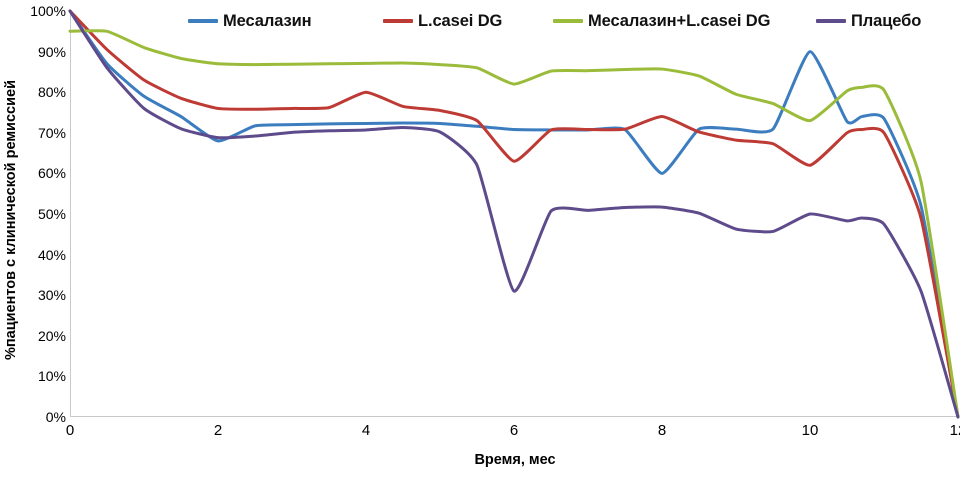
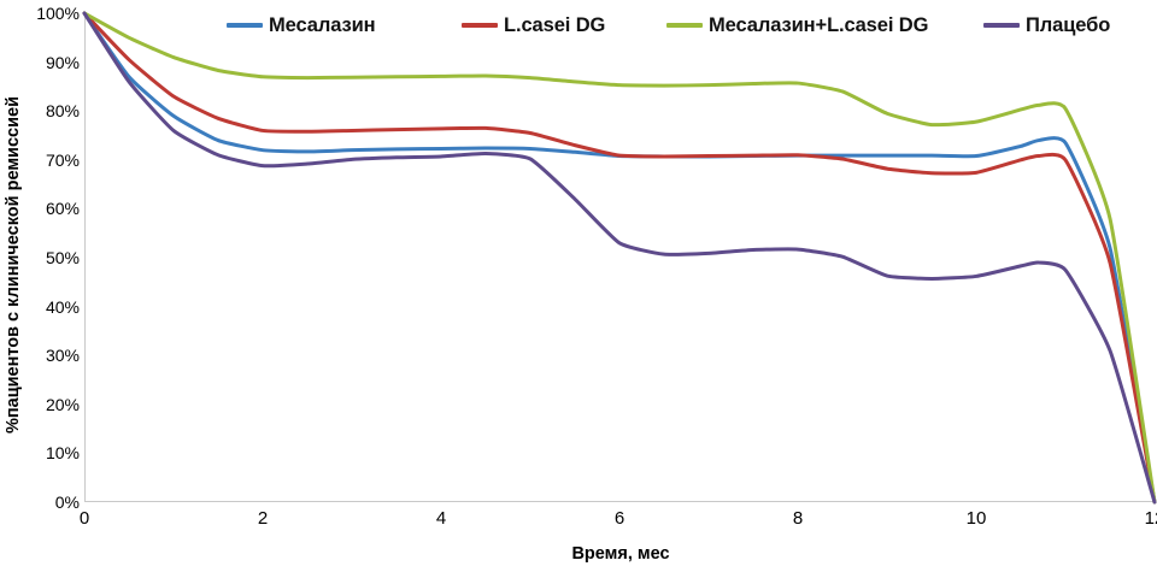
Месалазин+L.casei DG/0: 95% -> 100%
Месалазин/2: 68% -> 72%
L.casei DG/4: 80% -> 76%
L.casei DG/6: 63% -> 71%
Месалазин+L.casei DG/6: 82% -> 85%
Плацебо/6: 31% -> 53%
Месалазин/8: 60% -> 71%
L.casei DG/8: 74% -> 71%
Месалазин/10: 90% -> 71%
L.casei DG/10: 62% -> 67%
Месалазин+L.casei DG/10: 73% -> 78%
Плацебо/10: 50% -> 46%
